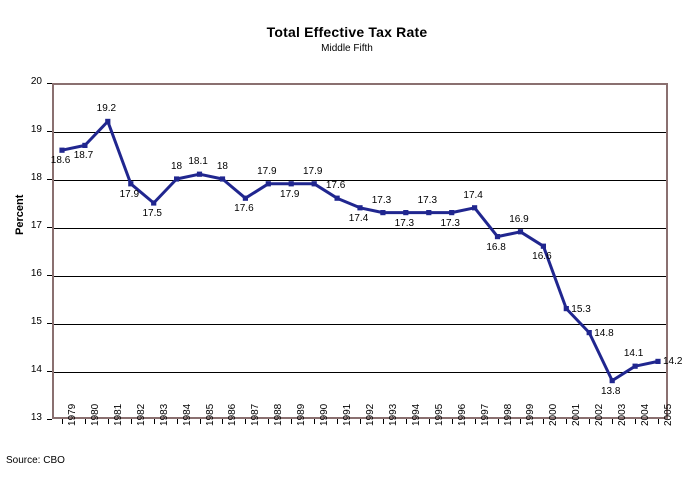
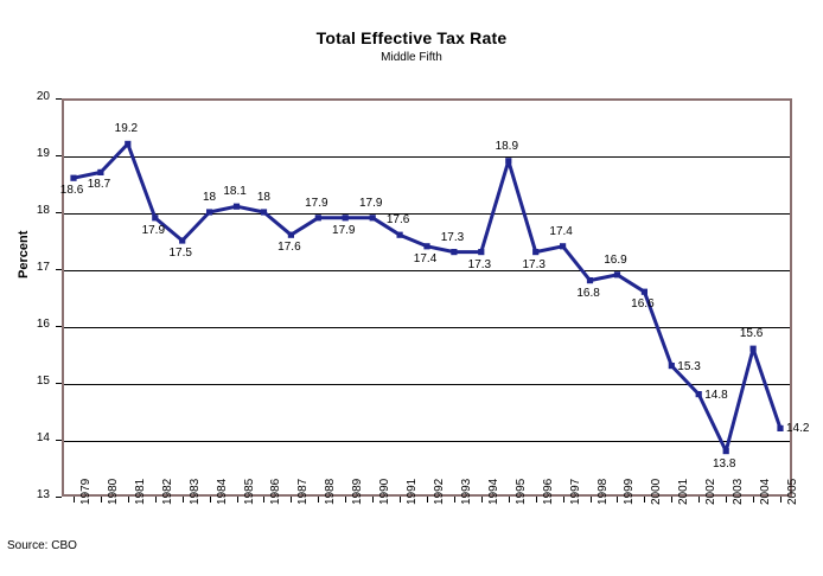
1995: 17.3 -> 18.9
2004: 14.1 -> 15.6
